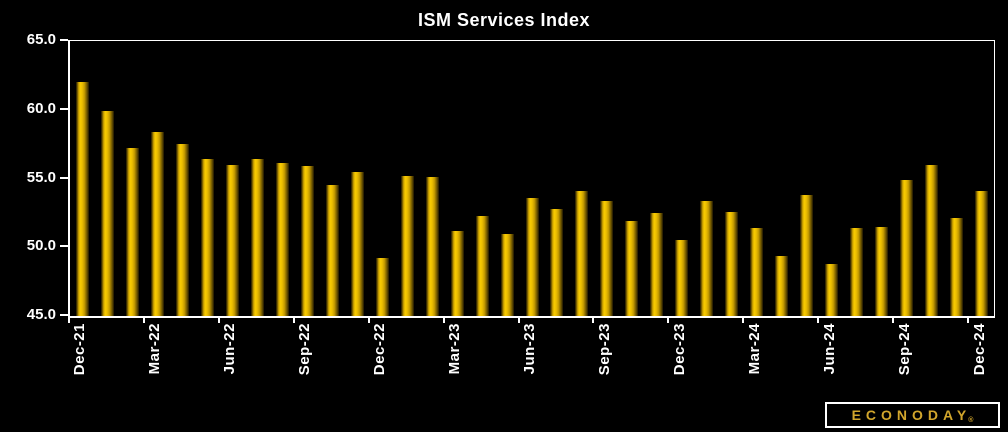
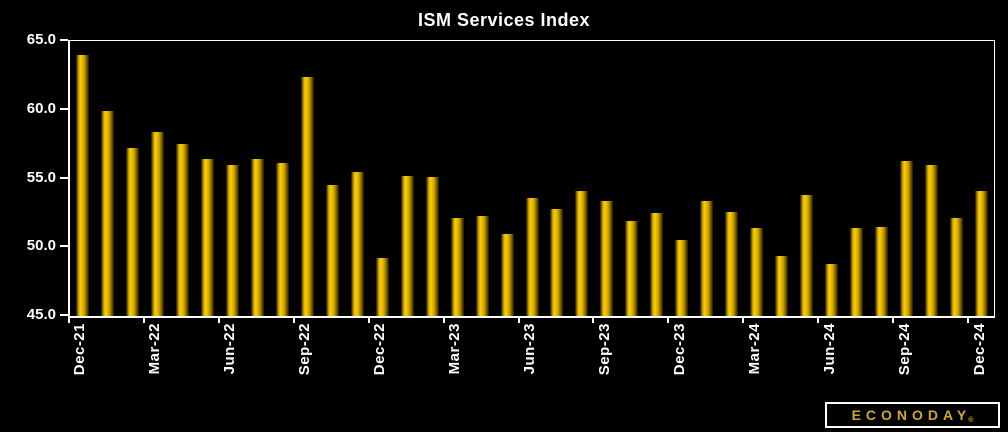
Dec-21: 62.0 -> 64.0
Sep-22: 55.9 -> 62.4
Mar-23: 51.2 -> 52.1
Sep-24: 54.9 -> 56.3
